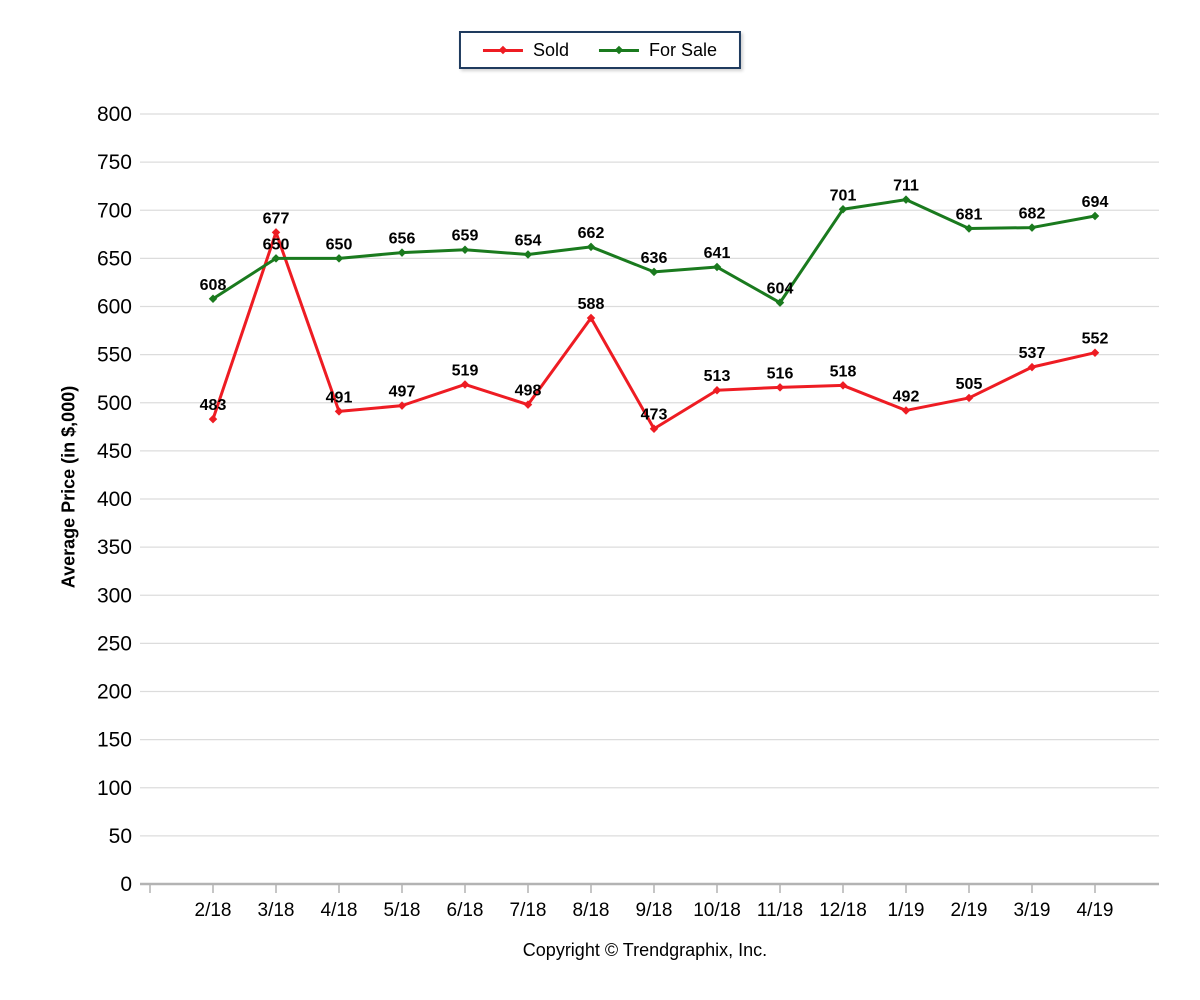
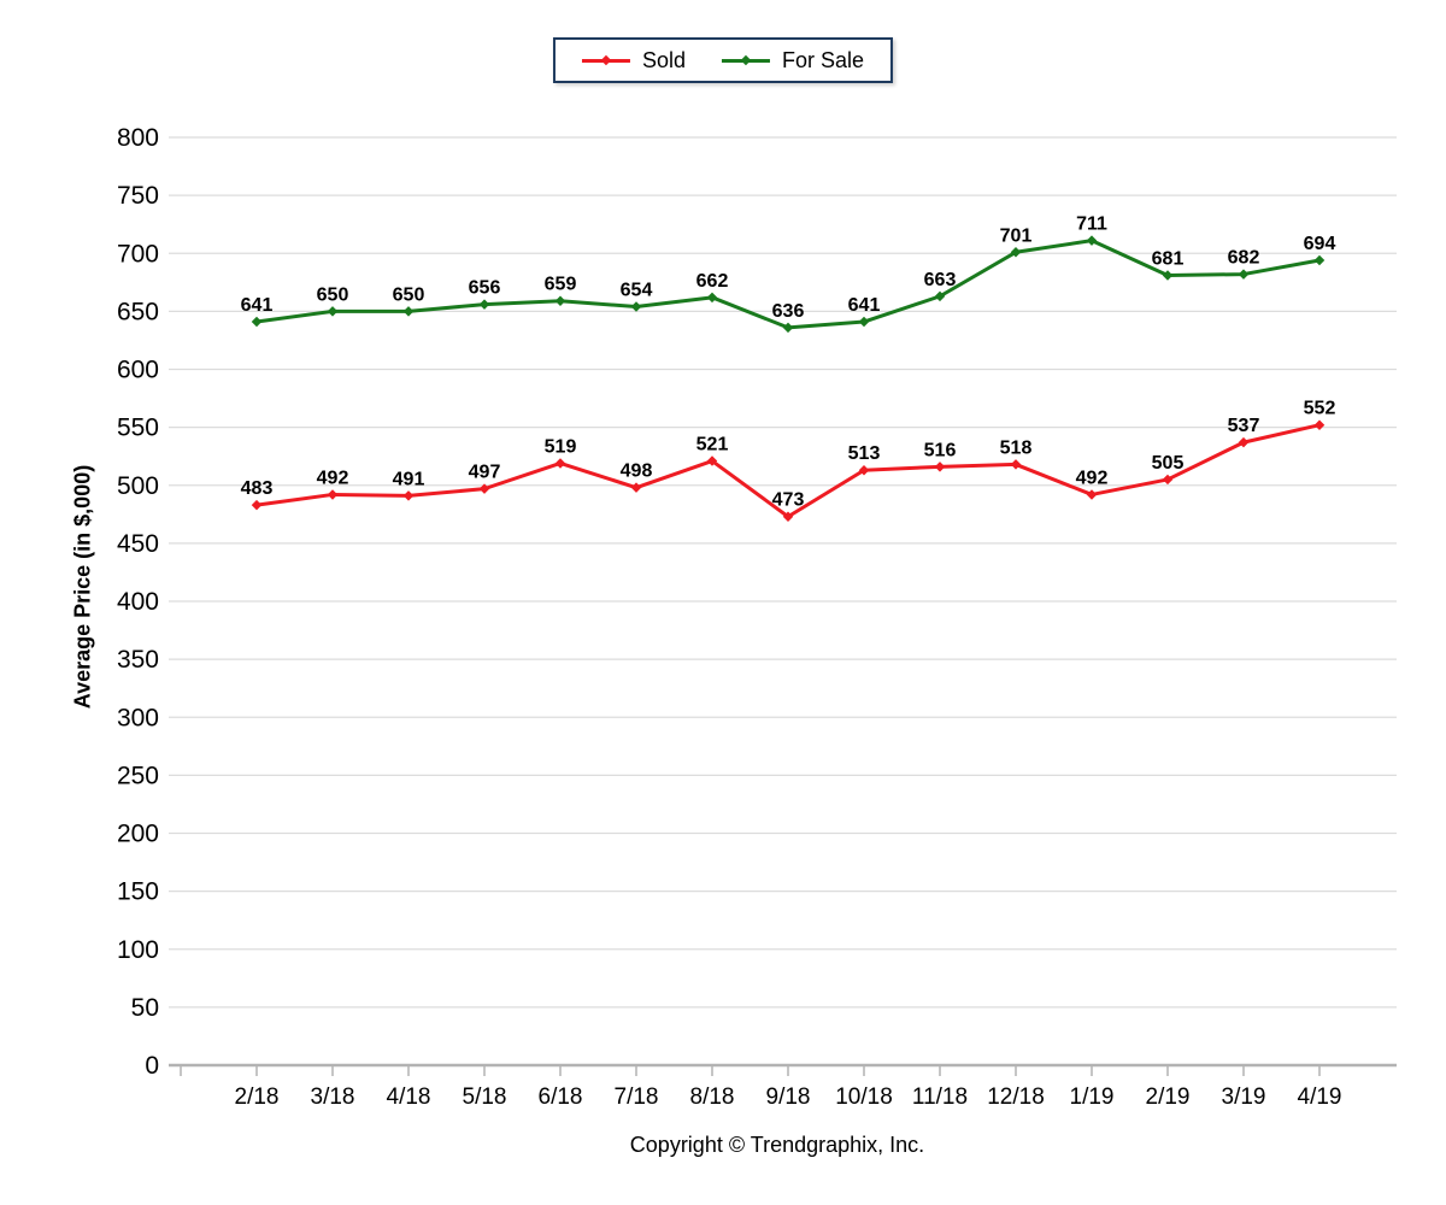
For Sale/2/18: 608 -> 641
Sold/3/18: 677 -> 492
Sold/8/18: 588 -> 521
For Sale/11/18: 604 -> 663
